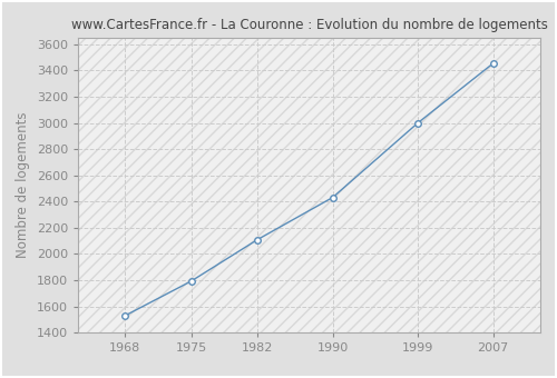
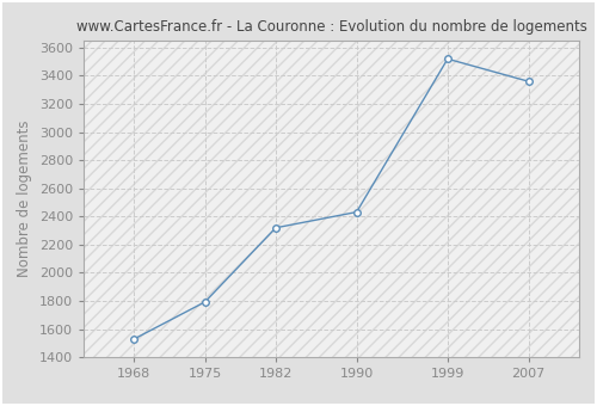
1982: 2110 -> 2320
1999: 3000 -> 3520
2007: 3460 -> 3360
